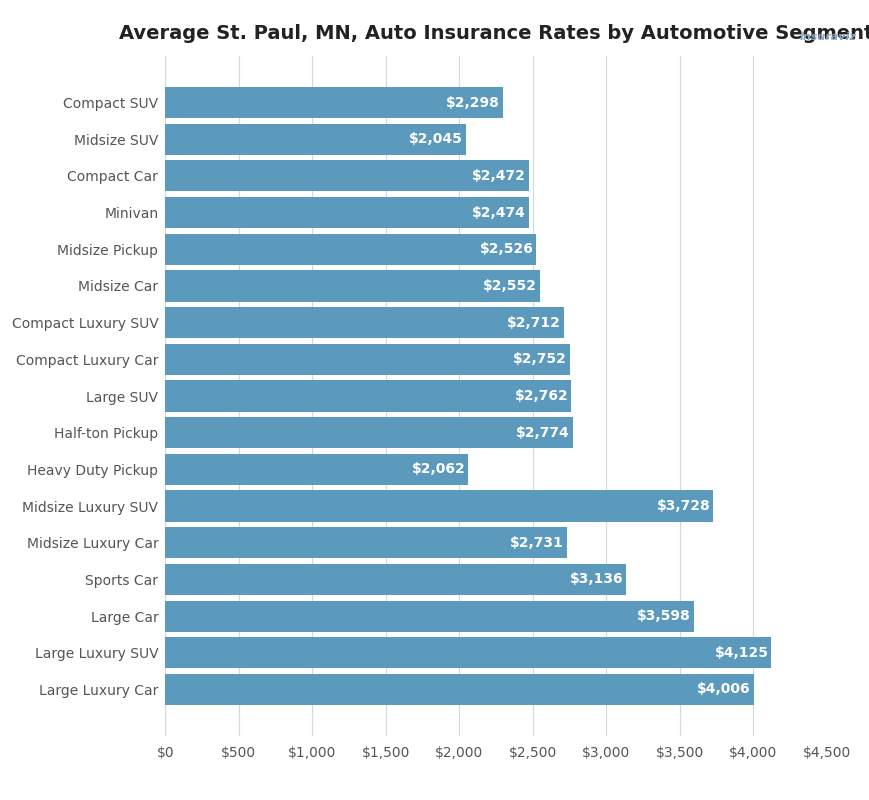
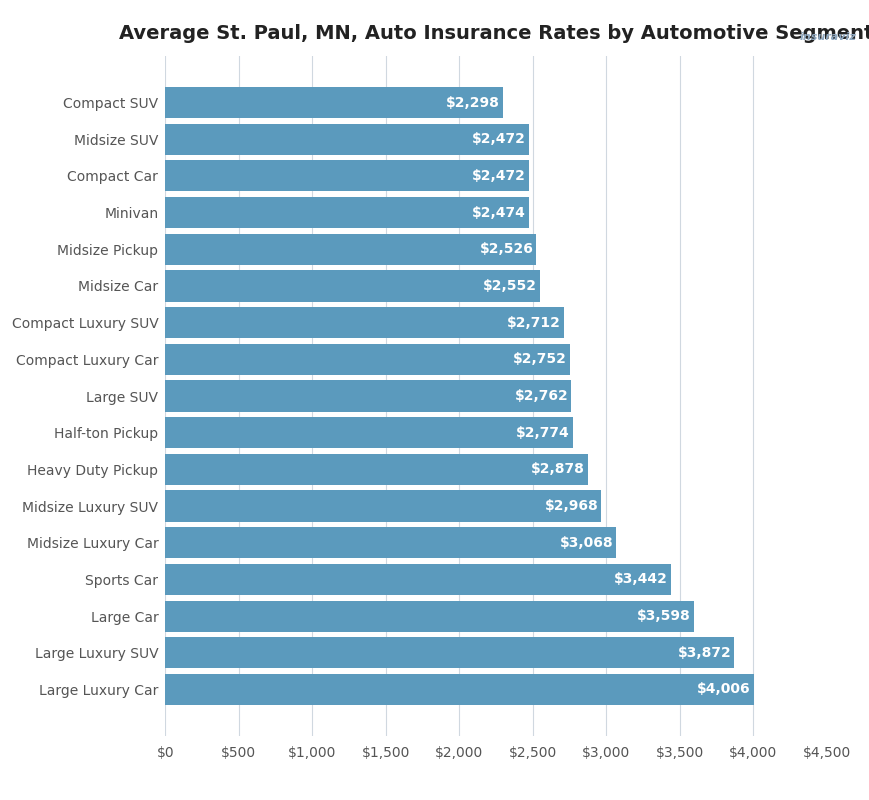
Midsize SUV: $2,045 -> $2,472
Heavy Duty Pickup: $2,062 -> $2,878
Midsize Luxury SUV: $3,728 -> $2,968
Midsize Luxury Car: $2,731 -> $3,068
Sports Car: $3,136 -> $3,442
Large Luxury SUV: $4,125 -> $3,872
